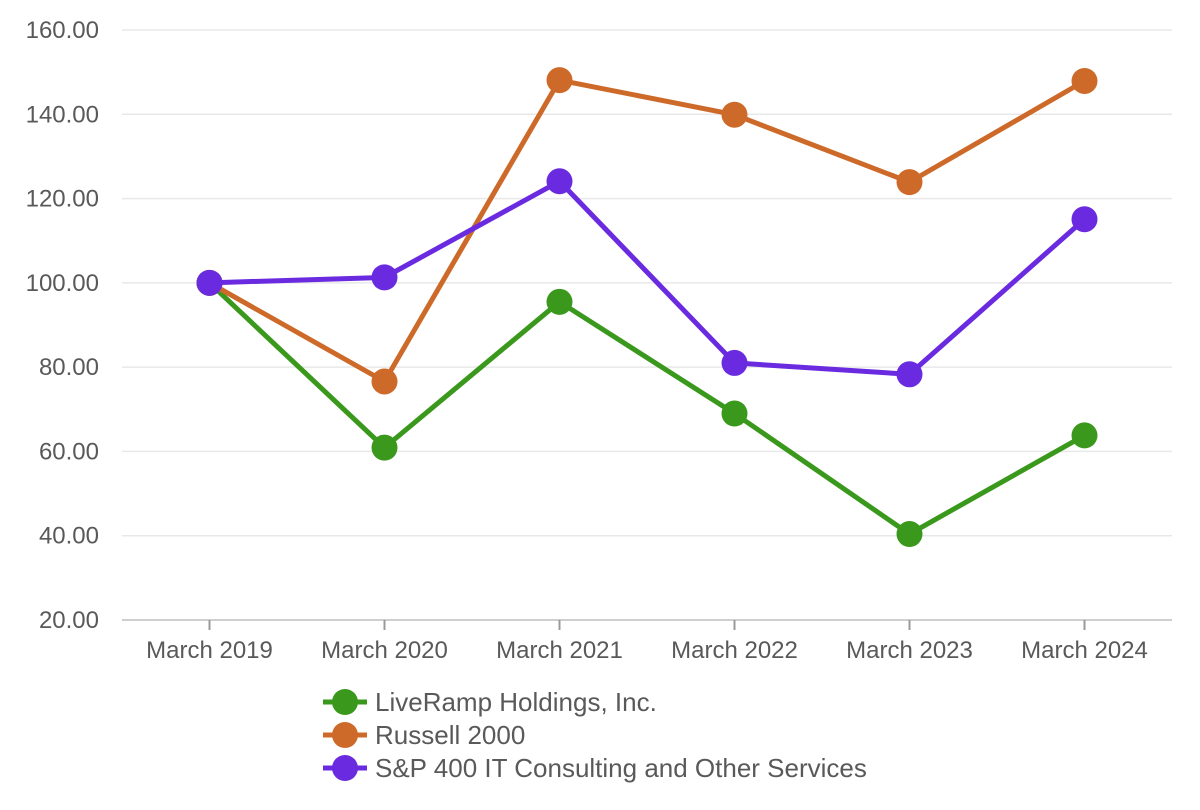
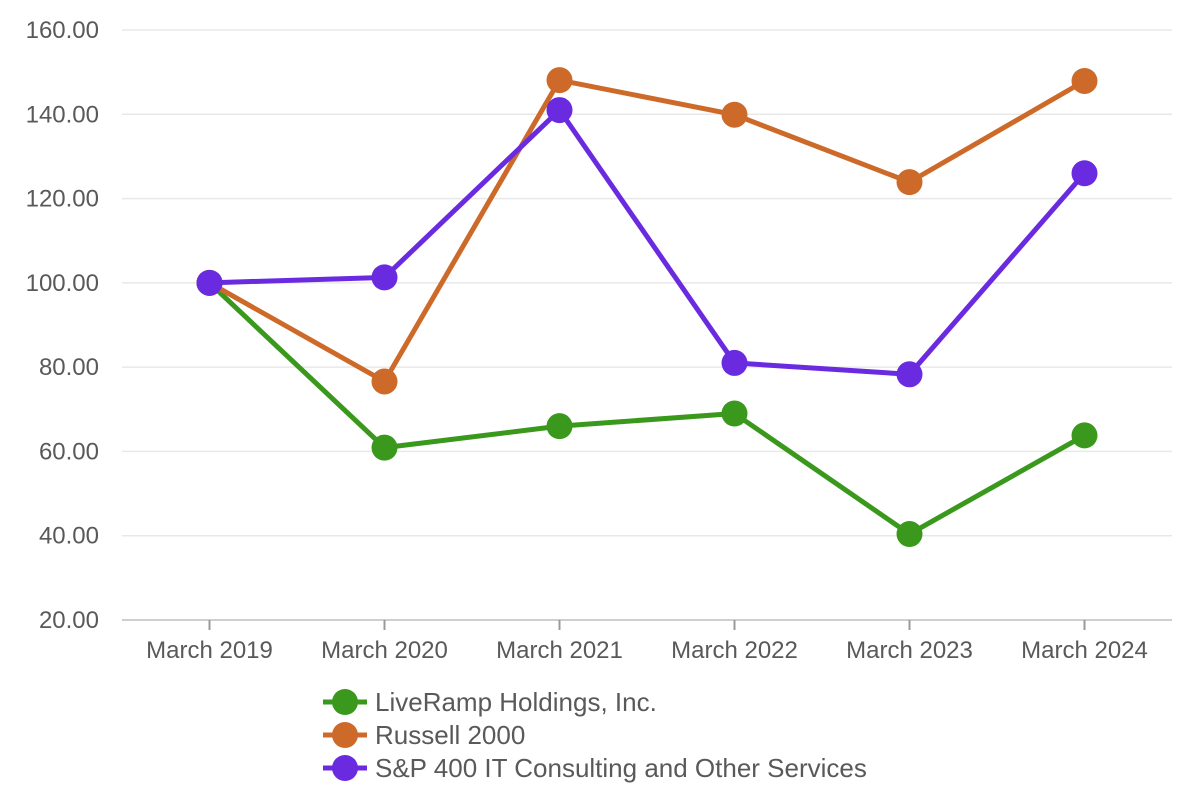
LiveRamp Holdings, Inc./March 2021: 96 -> 66
S&P 400 IT Consulting and Other Services/March 2021: 124 -> 141
S&P 400 IT Consulting and Other Services/March 2024: 115 -> 126
